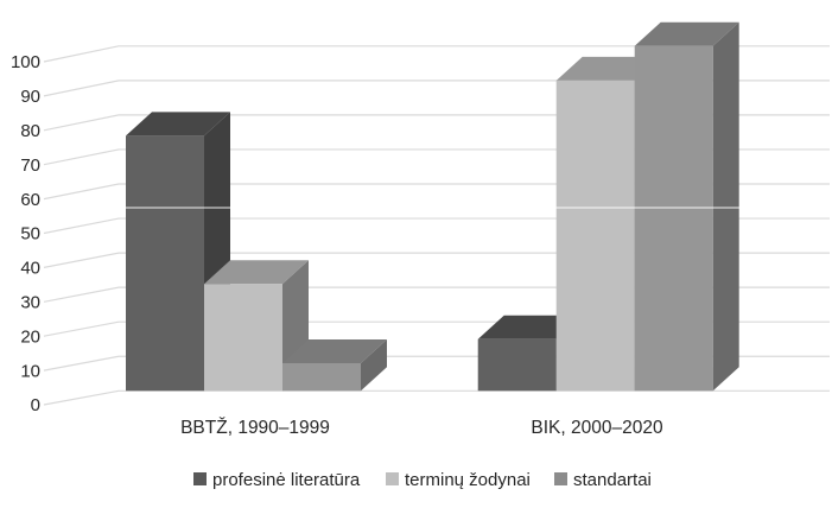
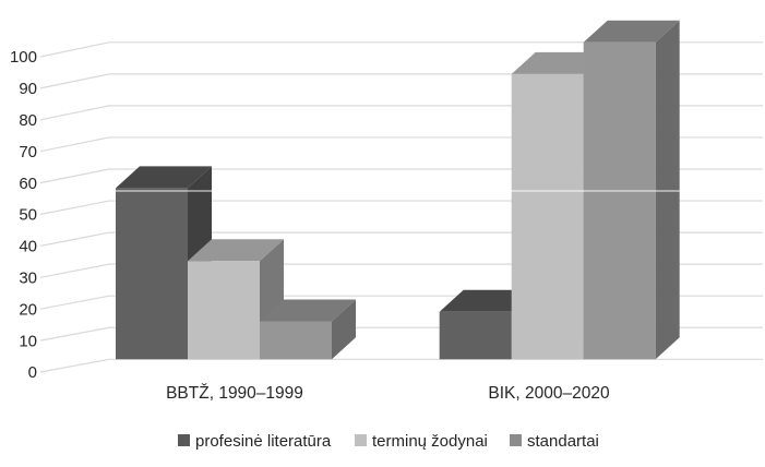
profesinė literatūra/BBTŽ, 1990–1999: 74 -> 54
standartai/BBTŽ, 1990–1999: 8 -> 12
